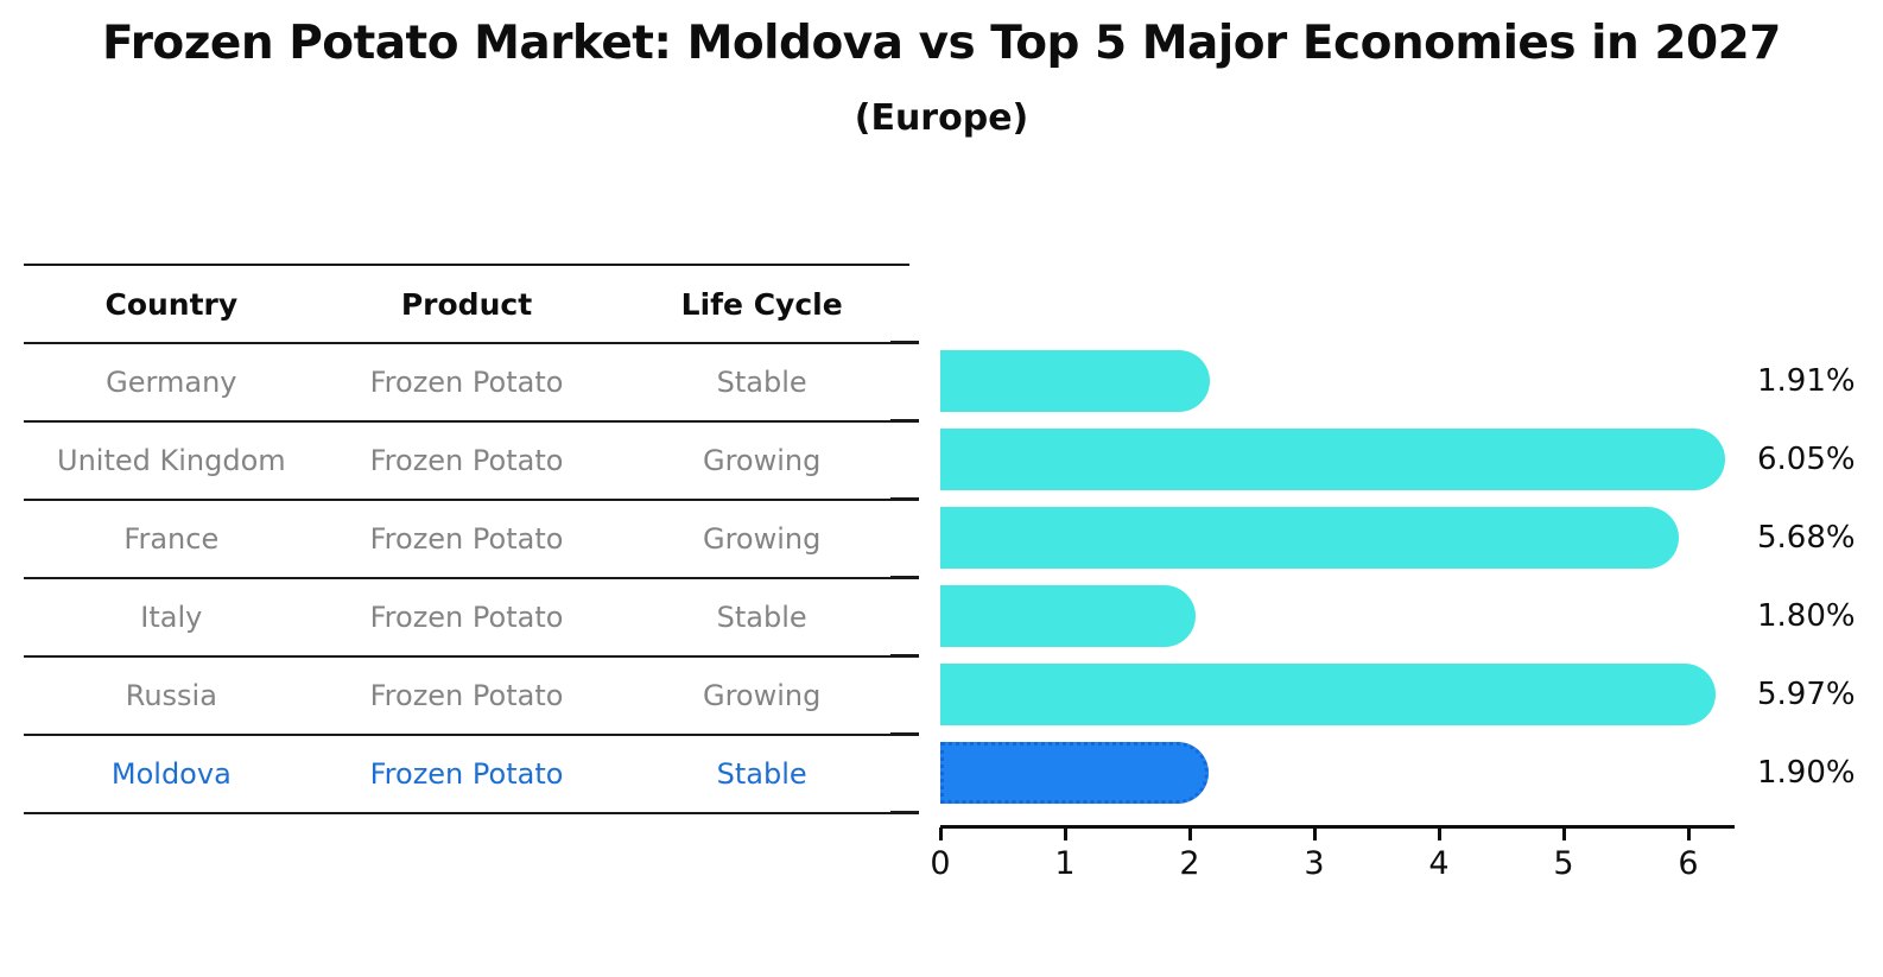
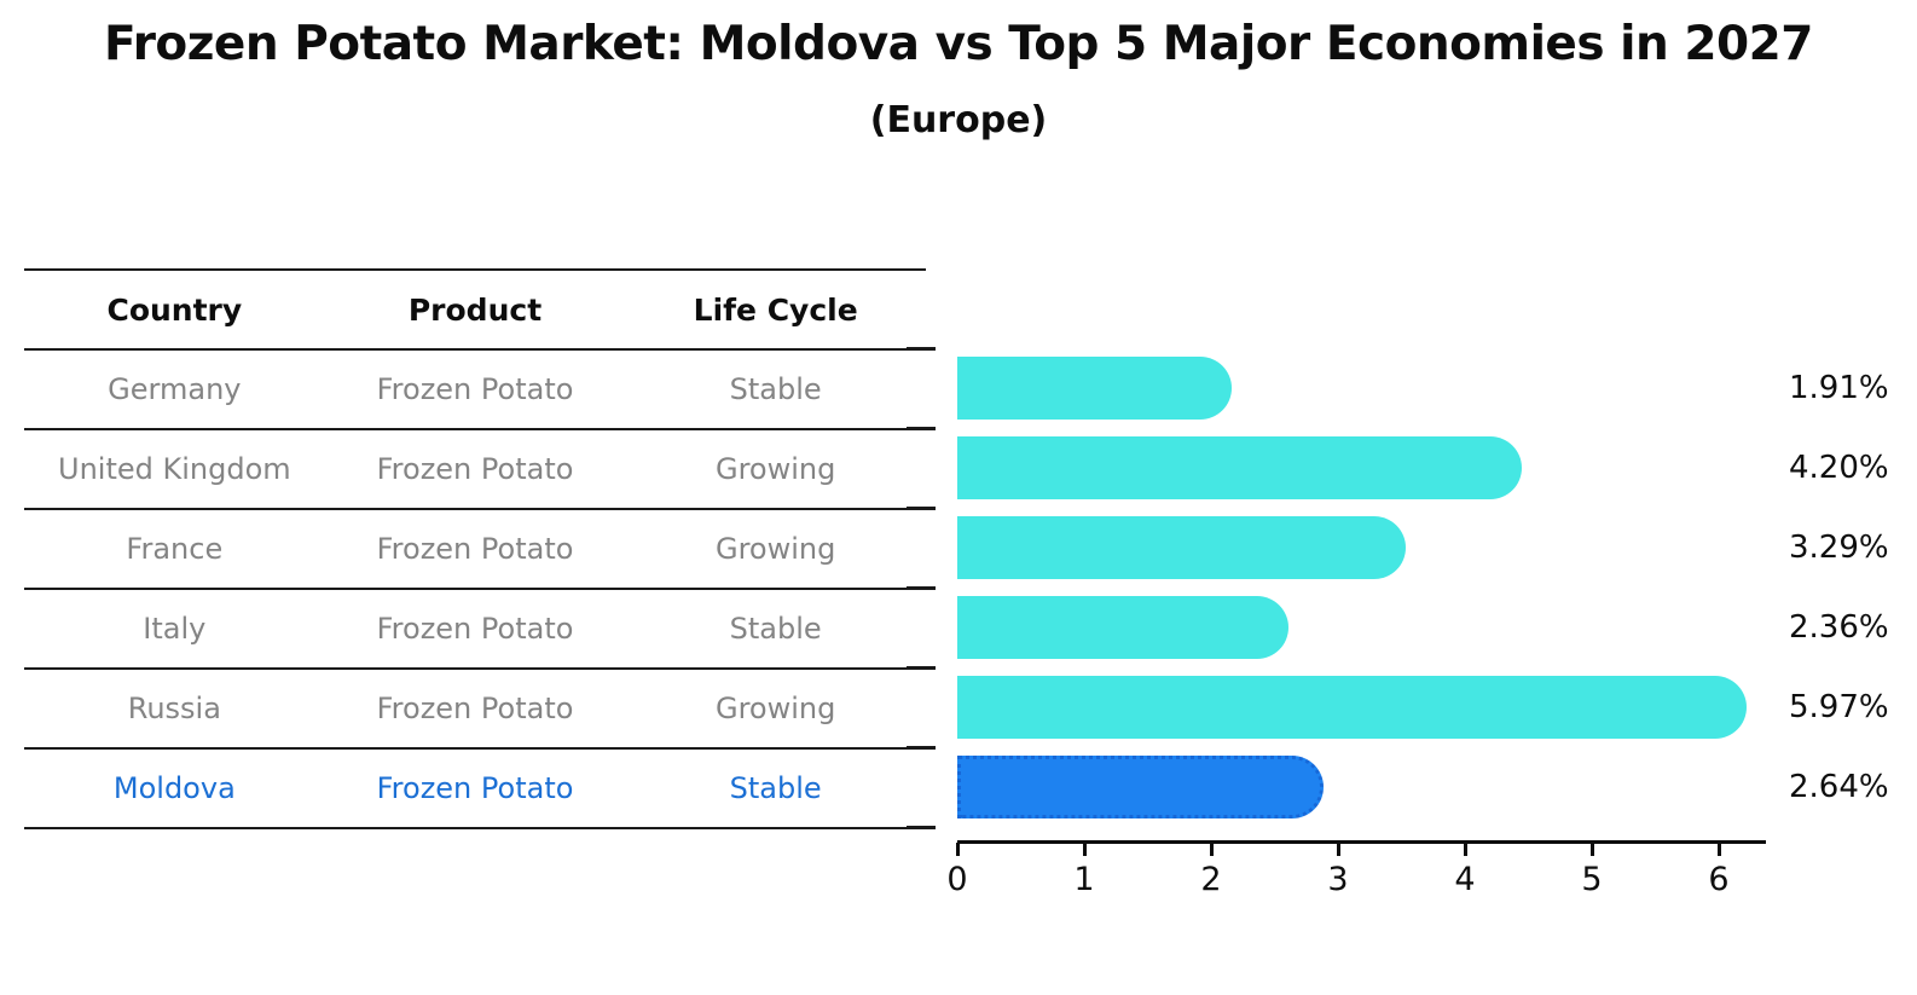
United Kingdom: 6.05% -> 4.20%
France: 5.68% -> 3.29%
Italy: 1.80% -> 2.36%
Moldova: 1.90% -> 2.64%
